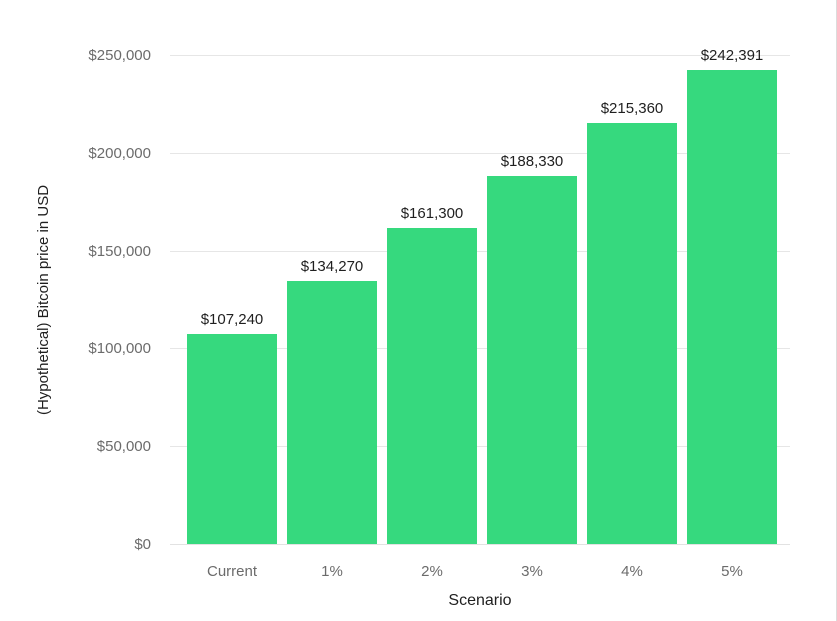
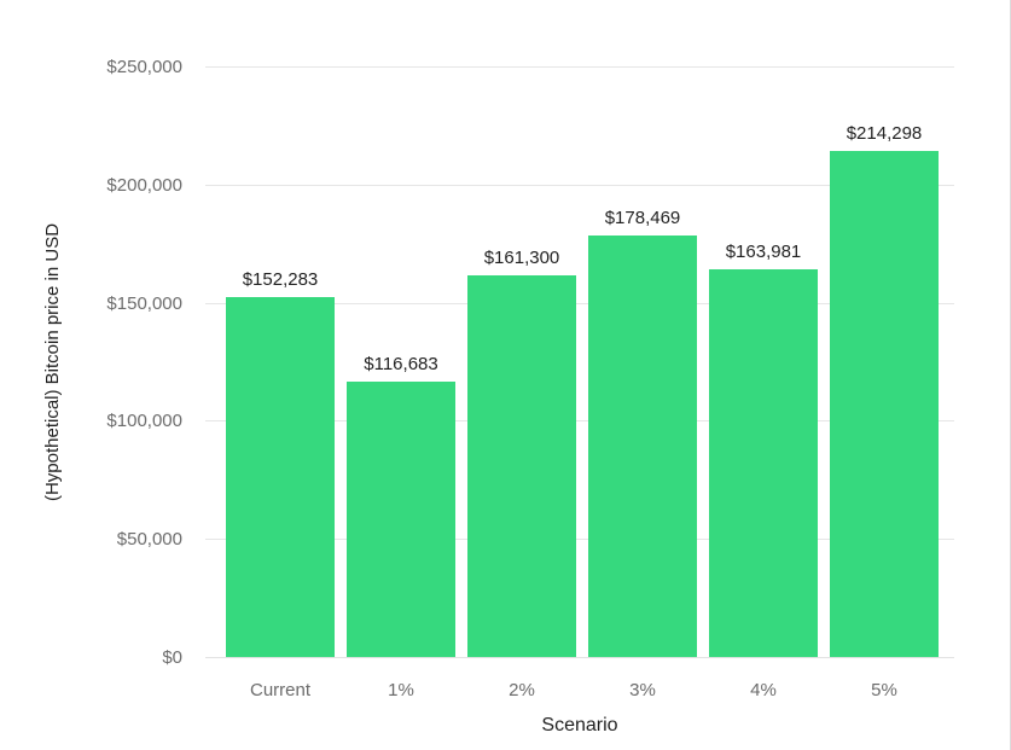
Current: $107,240 -> $152,283
1%: $134,270 -> $116,683
3%: $188,330 -> $178,469
4%: $215,360 -> $163,981
5%: $242,391 -> $214,298
